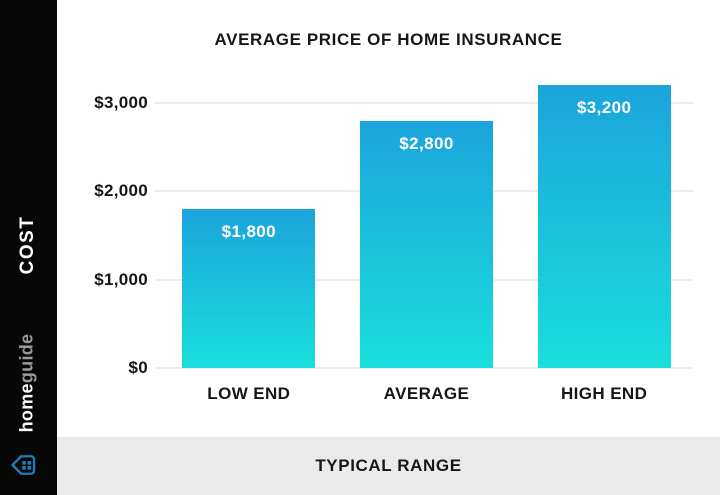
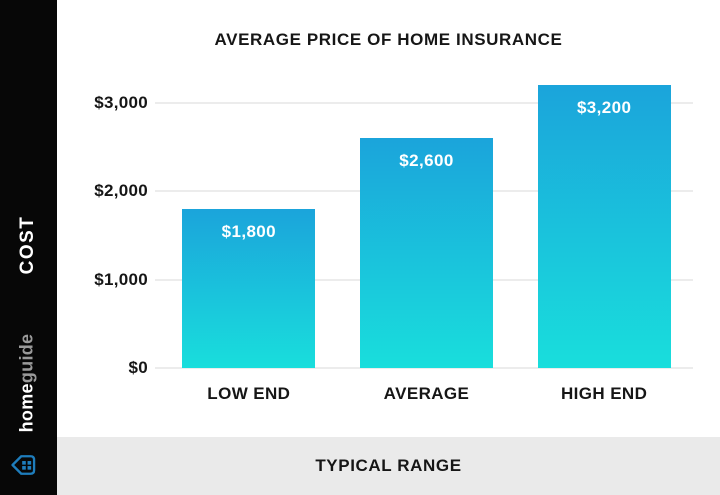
AVERAGE: $2,800 -> $2,600
